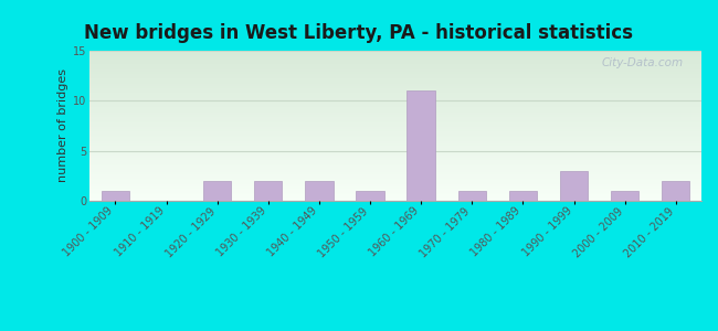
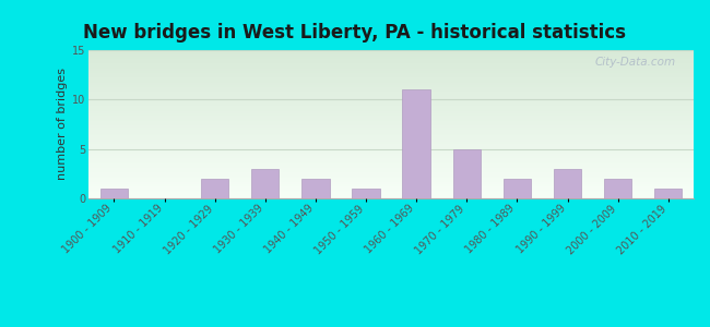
1930 - 1939: 2 -> 3
1970 - 1979: 1 -> 5
1980 - 1989: 1 -> 2
2000 - 2009: 1 -> 2
2010 - 2019: 2 -> 1
